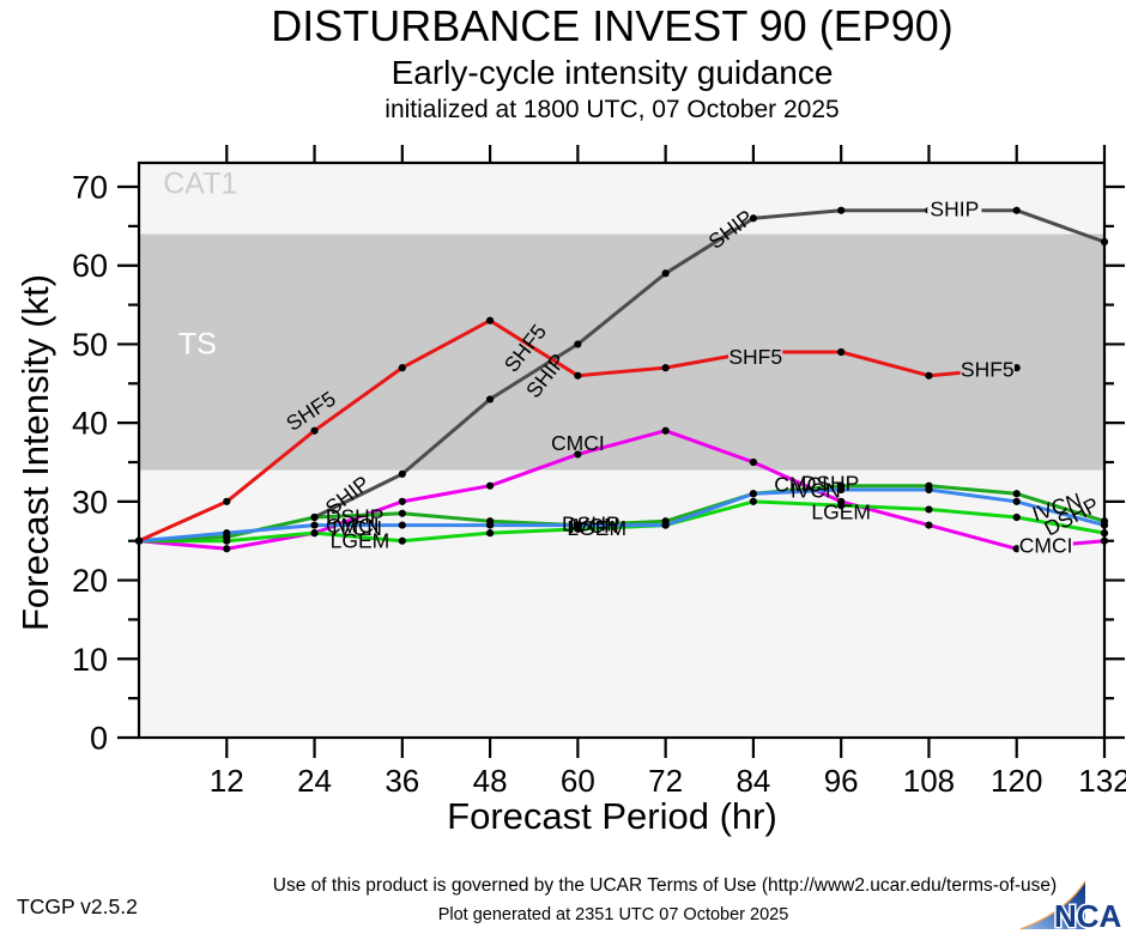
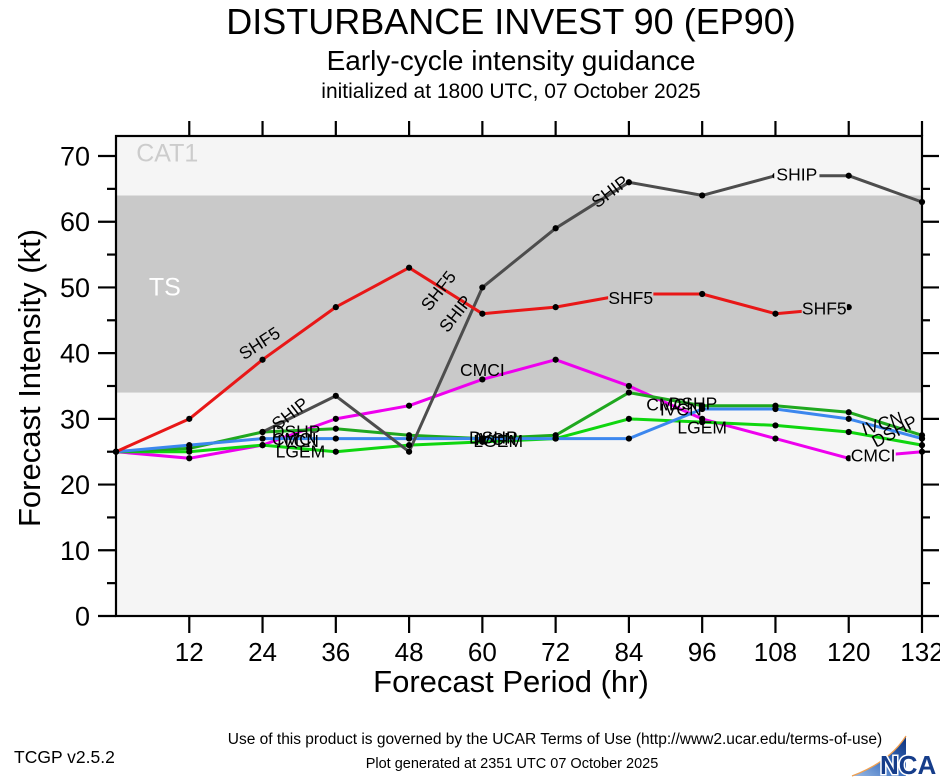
SHIP/48: 43 -> 25
DSHP/84: 31 -> 34
IVCN/84: 31 -> 27
SHIP/96: 67 -> 64
